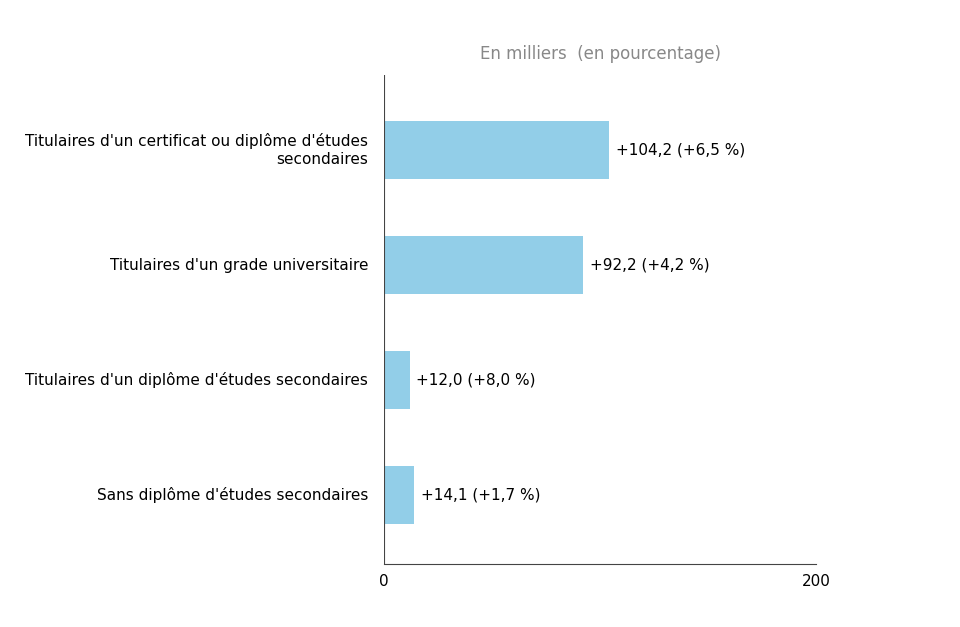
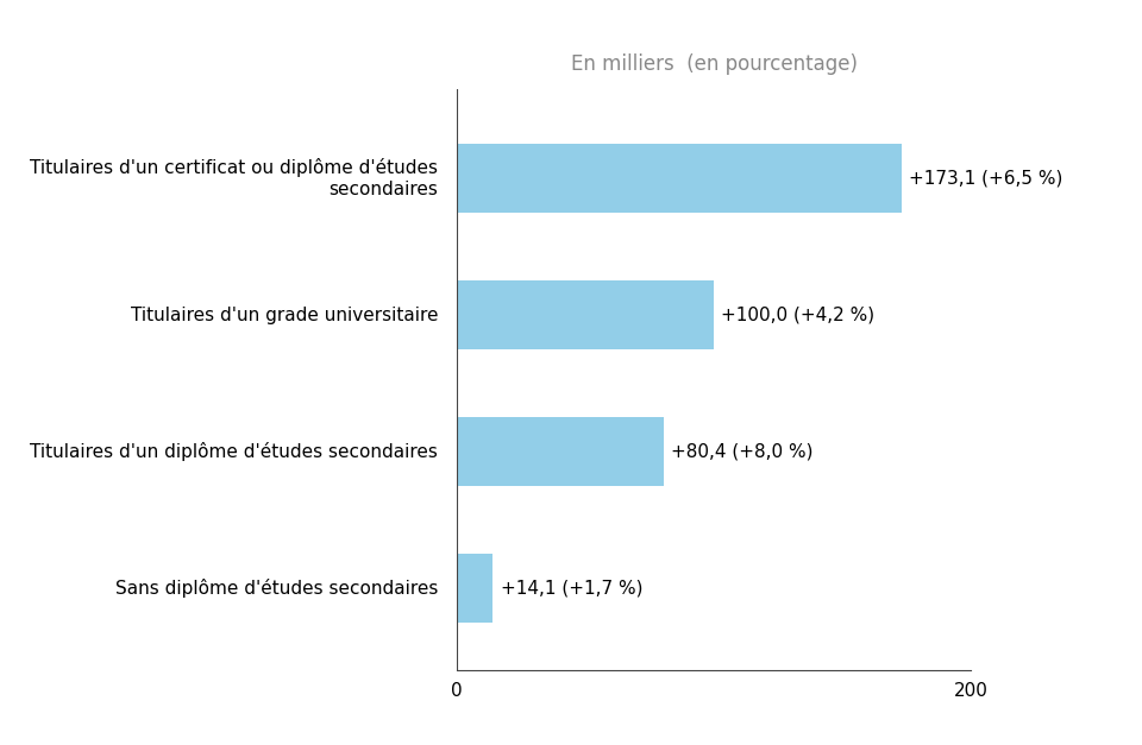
Titulaires d'un certificat ou diplôme d'études secondaires: +104,2 -> +173,1
Titulaires d'un grade universitaire: +92,2 -> +100,0
Titulaires d'un diplôme d'études secondaires: +12,0 -> +80,4
